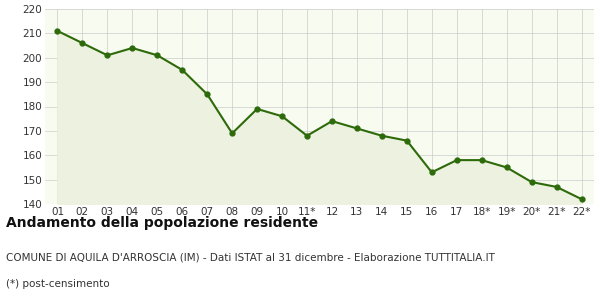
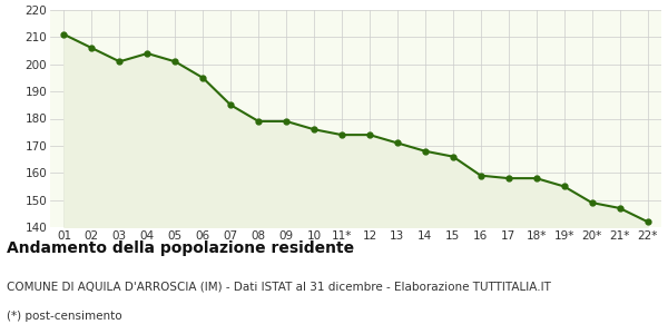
08: 169 -> 179
11*: 168 -> 174
16: 153 -> 159
